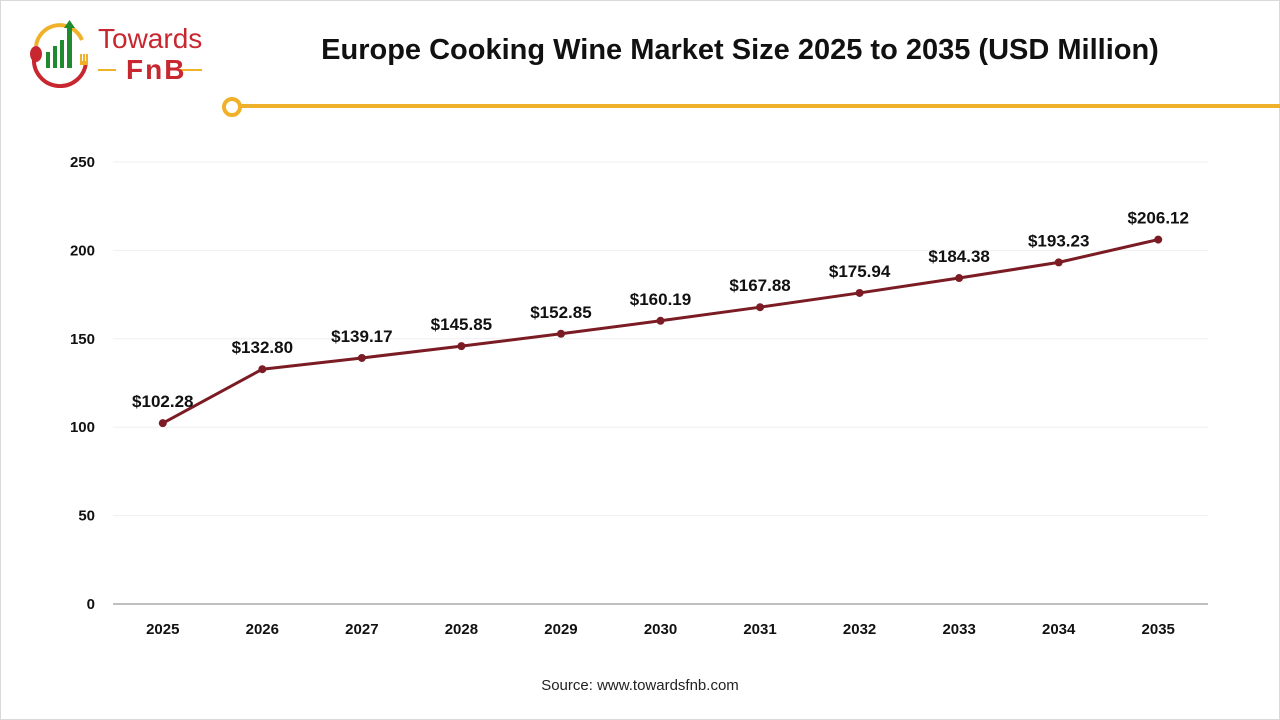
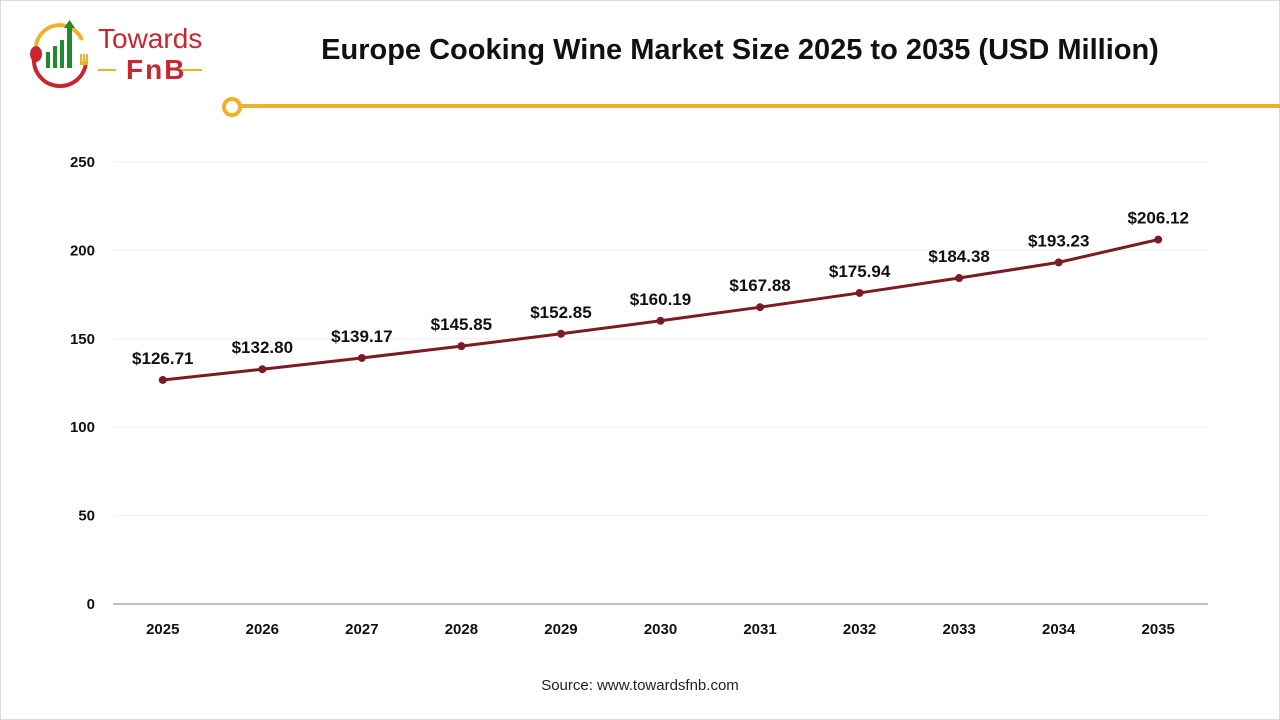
2025: $102.28 -> $126.71
